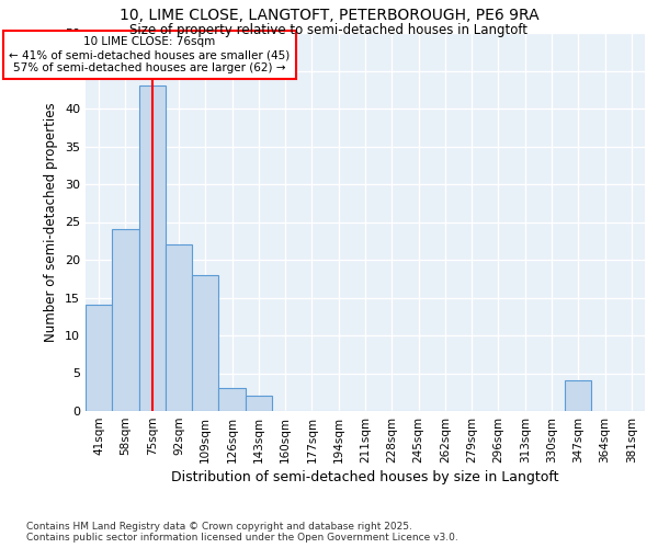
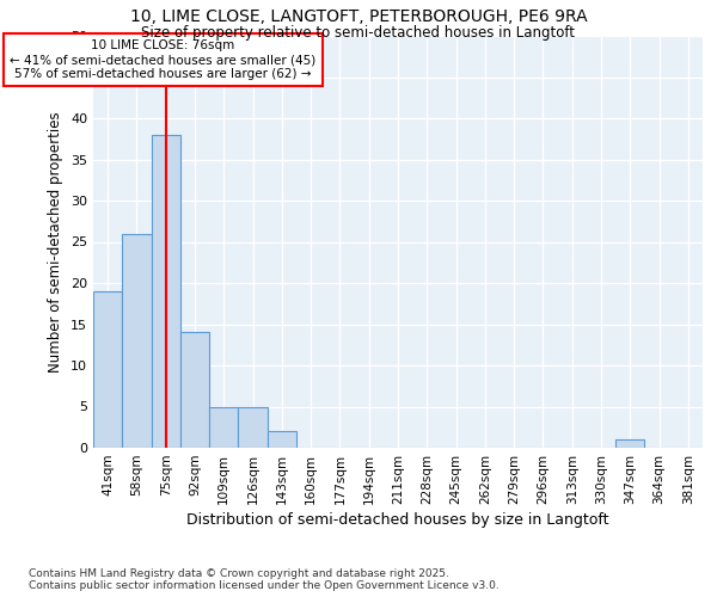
41sqm: 14 -> 19
58sqm: 24 -> 26
75sqm: 43 -> 38
92sqm: 22 -> 14
109sqm: 18 -> 5
126sqm: 3 -> 5
347sqm: 4 -> 1
